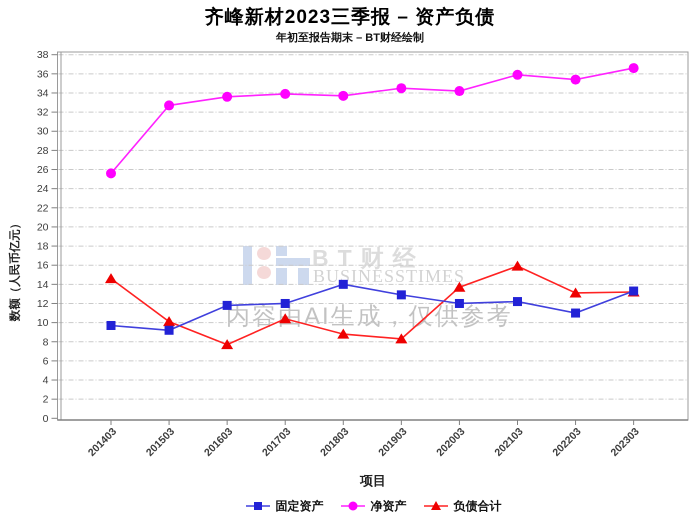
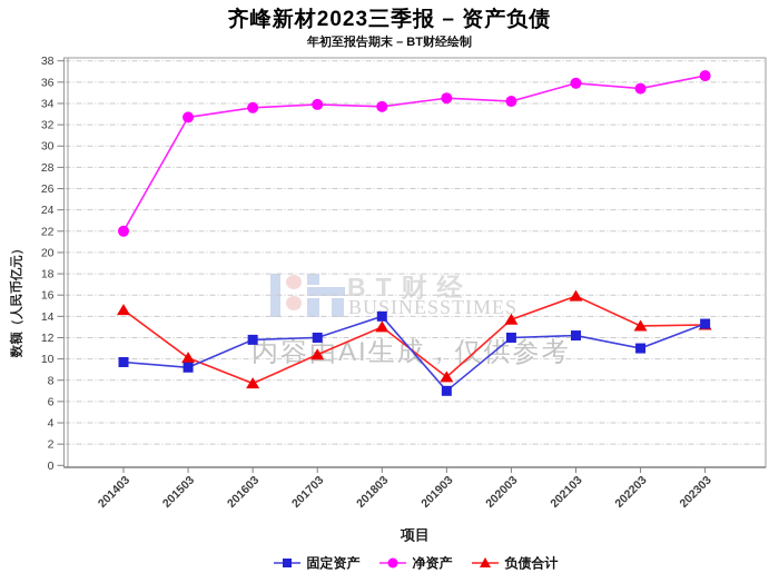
净资产/201403: 26 -> 22
负债合计/201803: 9 -> 13
固定资产/201903: 13 -> 7
